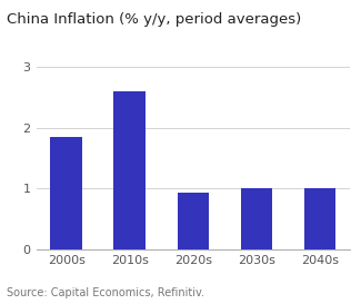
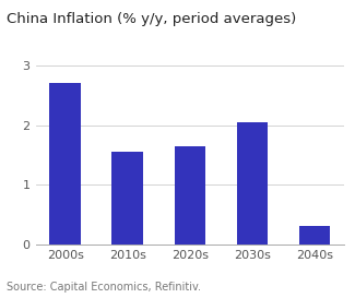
2000s: 1.85 -> 2.70
2010s: 2.60 -> 1.56
2020s: 0.93 -> 1.64
2030s: 1.00 -> 2.04
2040s: 1.00 -> 0.30
